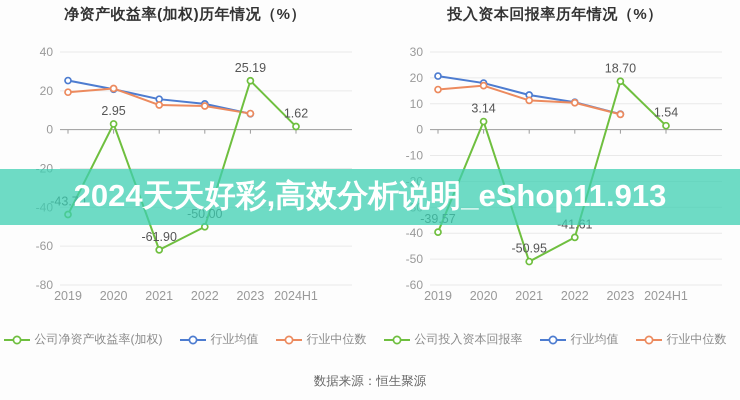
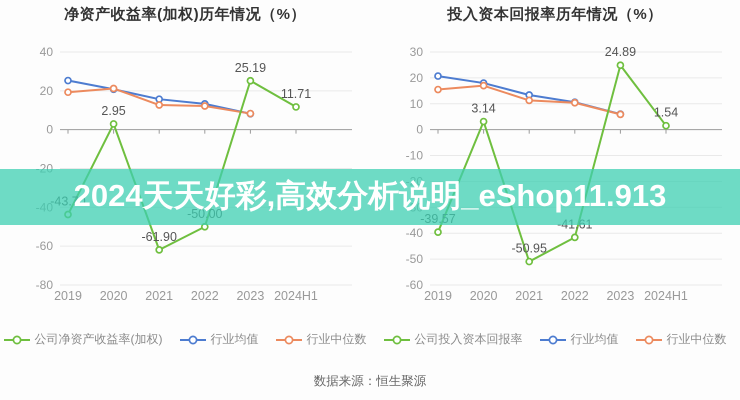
净资产收益率(加权)历年情况（%）/公司净资产收益率(加权)/2024H1: 1.62 -> 11.71
投入资本回报率历年情况（%）/公司投入资本回报率/2023: 18.70 -> 24.89
